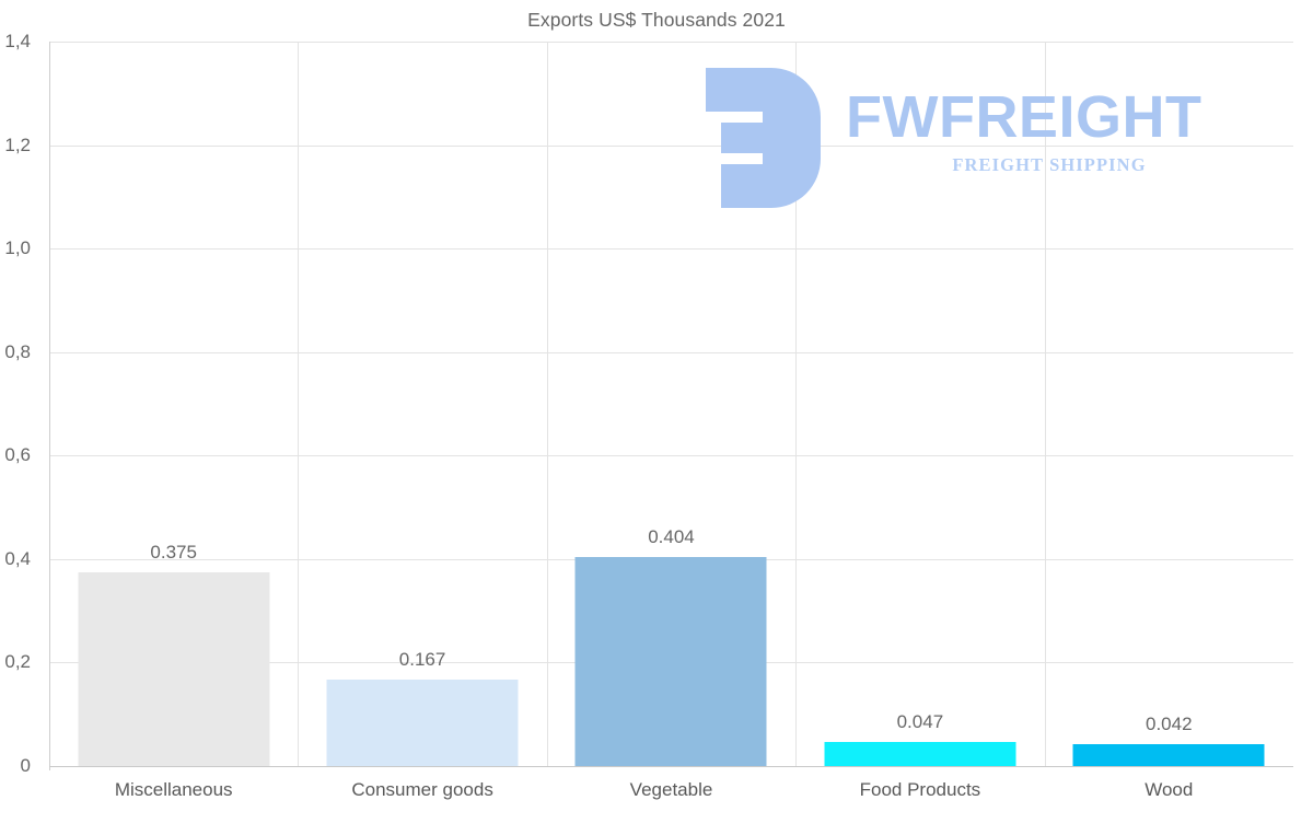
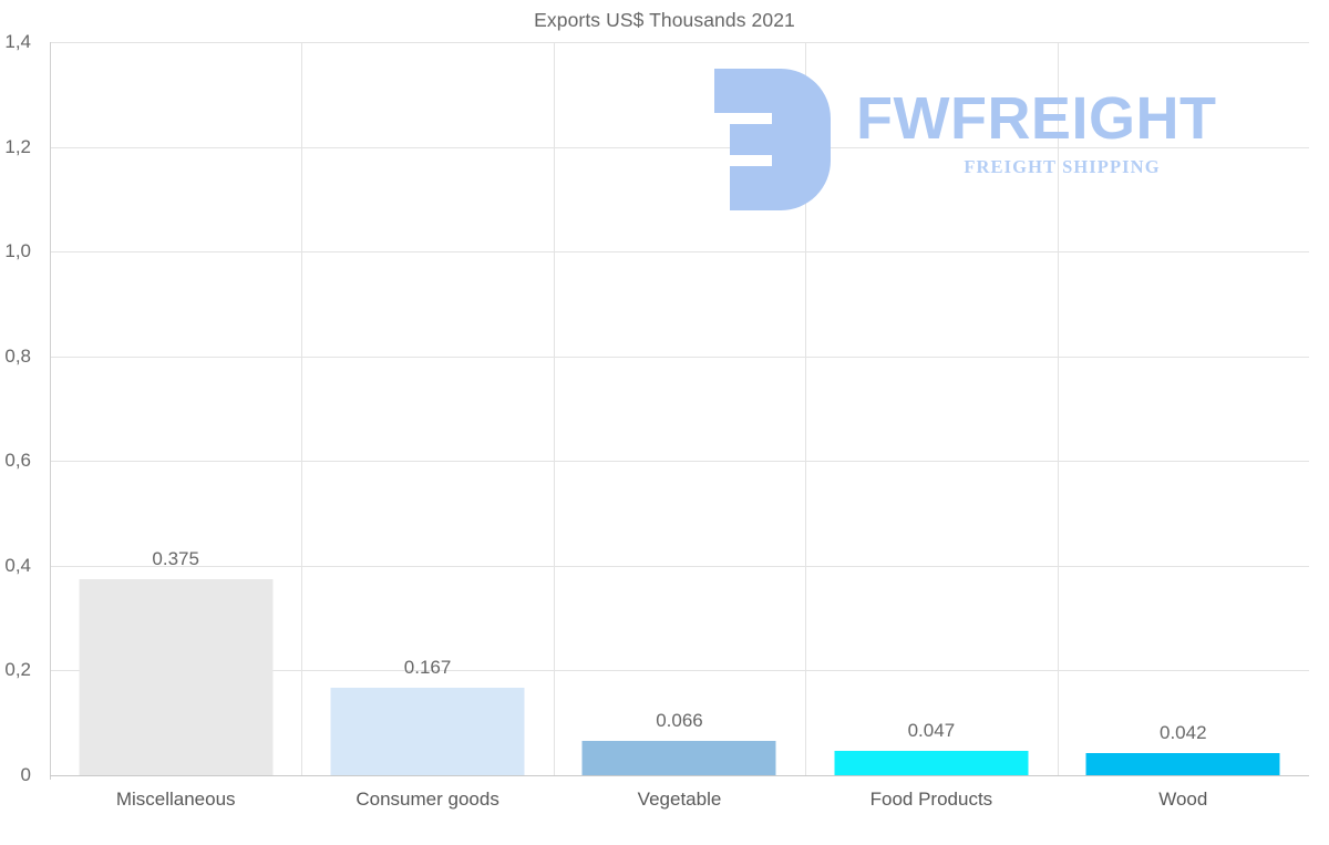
Vegetable: 0.404 -> 0.066
